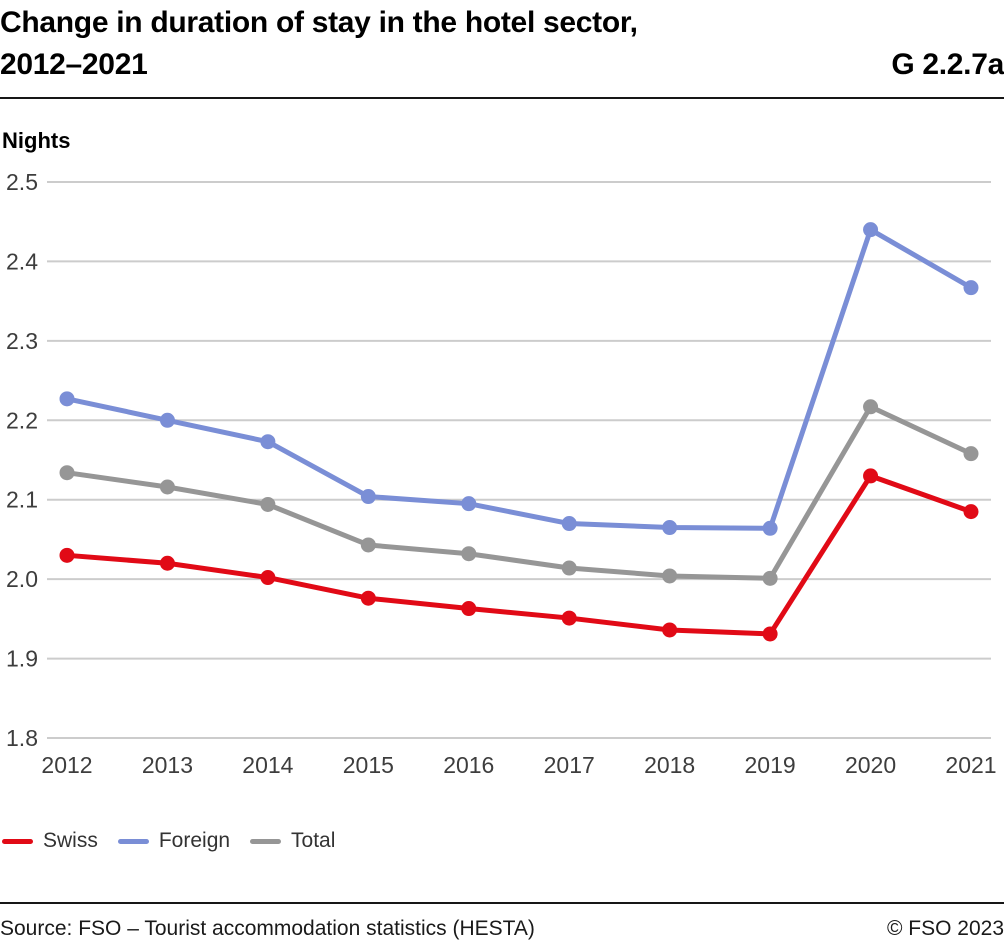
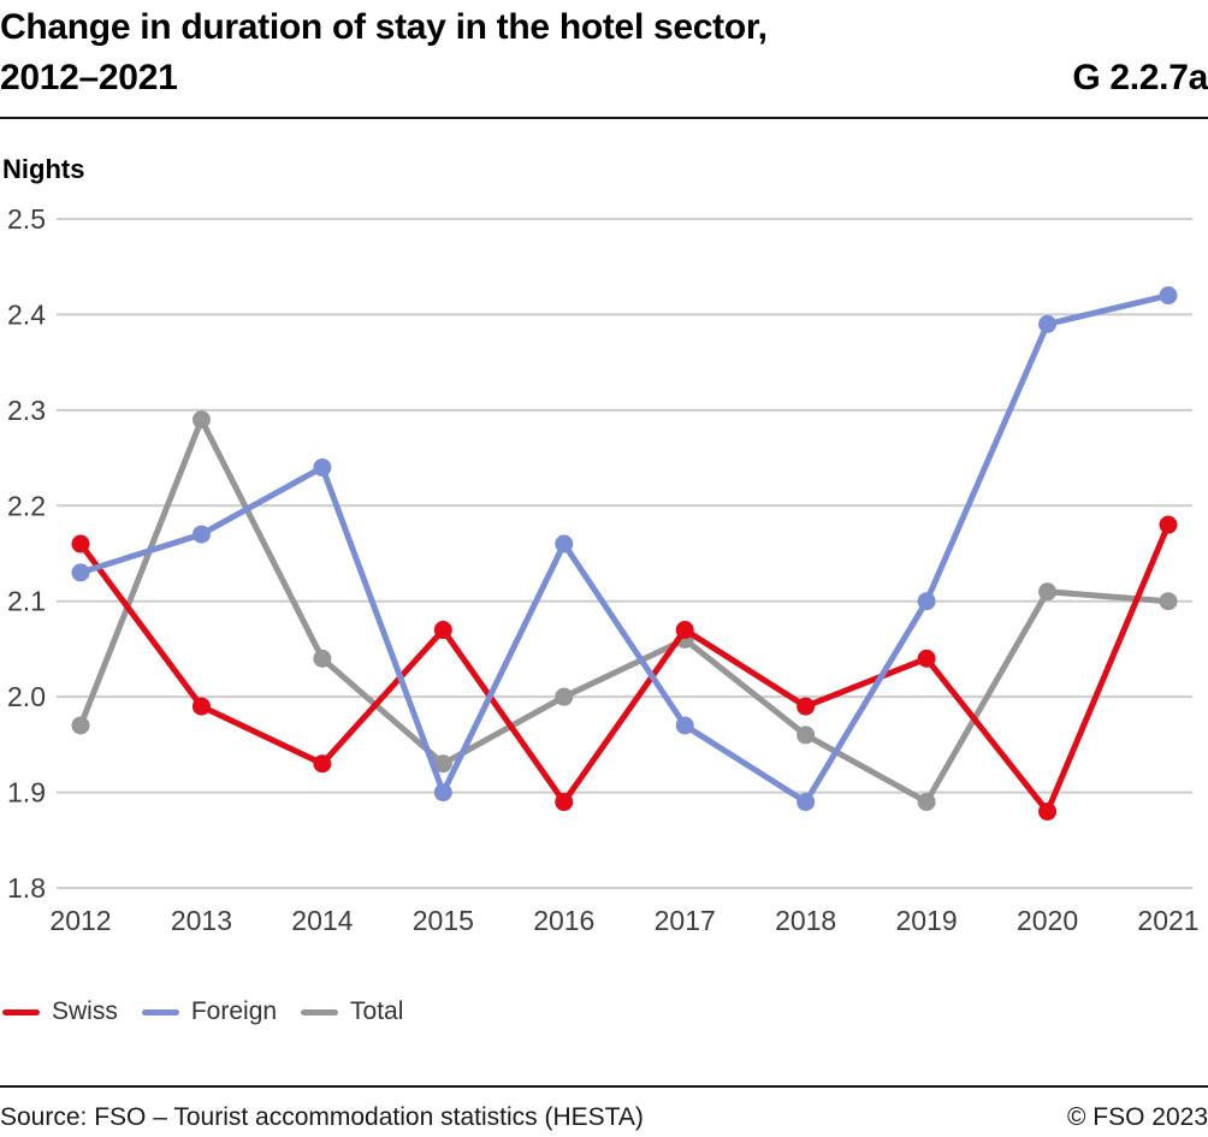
Swiss/2012: 2.03 -> 2.16
Foreign/2012: 2.23 -> 2.13
Total/2012: 2.13 -> 1.97
Swiss/2013: 2.02 -> 1.99
Foreign/2013: 2.20 -> 2.17
Total/2013: 2.12 -> 2.29
Swiss/2014: 2.00 -> 1.93
Foreign/2014: 2.17 -> 2.24
Total/2014: 2.09 -> 2.04
Swiss/2015: 1.98 -> 2.07
Foreign/2015: 2.10 -> 1.90
Total/2015: 2.04 -> 1.93
Swiss/2016: 1.96 -> 1.89
Foreign/2016: 2.10 -> 2.16
Total/2016: 2.03 -> 2.00
Swiss/2017: 1.95 -> 2.07
Foreign/2017: 2.07 -> 1.97
Total/2017: 2.01 -> 2.06
Swiss/2018: 1.94 -> 1.99
Foreign/2018: 2.06 -> 1.89
Total/2018: 2.00 -> 1.96
Swiss/2019: 1.93 -> 2.04
Foreign/2019: 2.06 -> 2.10
Total/2019: 2.00 -> 1.89
Swiss/2020: 2.13 -> 1.88
Foreign/2020: 2.44 -> 2.39
Total/2020: 2.22 -> 2.11
Swiss/2021: 2.08 -> 2.18
Foreign/2021: 2.37 -> 2.42
Total/2021: 2.16 -> 2.10
